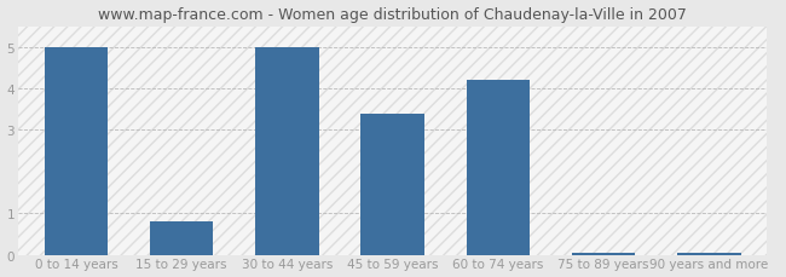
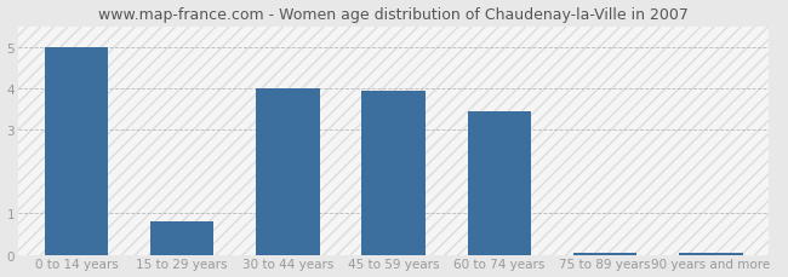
30 to 44 years: 5.00 -> 4.00
45 to 59 years: 3.40 -> 3.95
60 to 74 years: 4.20 -> 3.45
